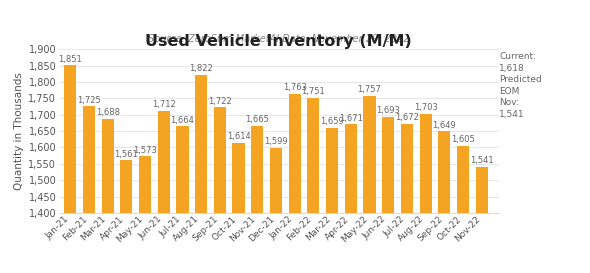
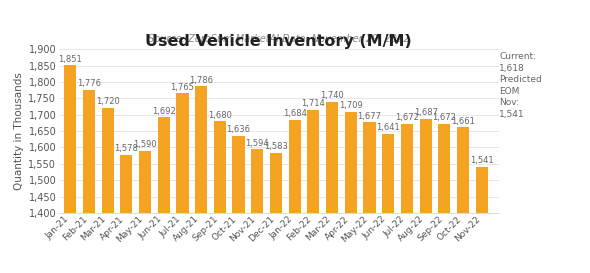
Feb-21: 1,725 -> 1,776
Mar-21: 1,688 -> 1,720
Apr-21: 1,561 -> 1,578
May-21: 1,573 -> 1,590
Jun-21: 1,712 -> 1,692
Jul-21: 1,664 -> 1,765
Aug-21: 1,822 -> 1,786
Sep-21: 1,722 -> 1,680
Oct-21: 1,614 -> 1,636
Nov-21: 1,665 -> 1,594
Dec-21: 1,599 -> 1,583
Jan-22: 1,763 -> 1,684
Feb-22: 1,751 -> 1,714
Mar-22: 1,659 -> 1,740
Apr-22: 1,671 -> 1,709
May-22: 1,757 -> 1,677
Jun-22: 1,693 -> 1,641
Aug-22: 1,703 -> 1,687
Sep-22: 1,649 -> 1,672
Oct-22: 1,605 -> 1,661
